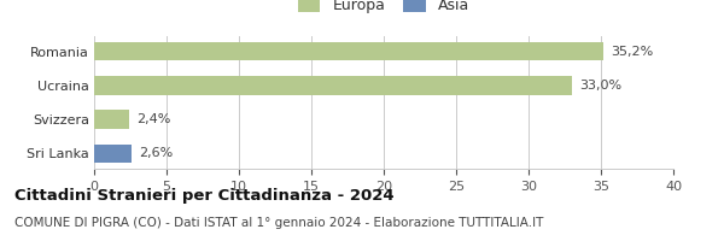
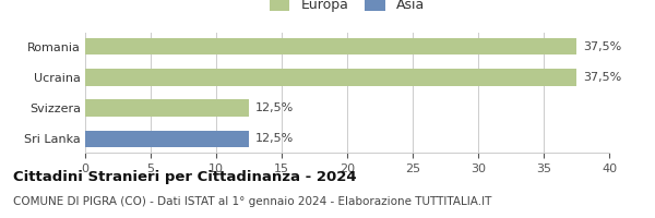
Romania: 35,2% -> 37,5%
Ucraina: 33,0% -> 37,5%
Svizzera: 2,4% -> 12,5%
Sri Lanka: 2,6% -> 12,5%
